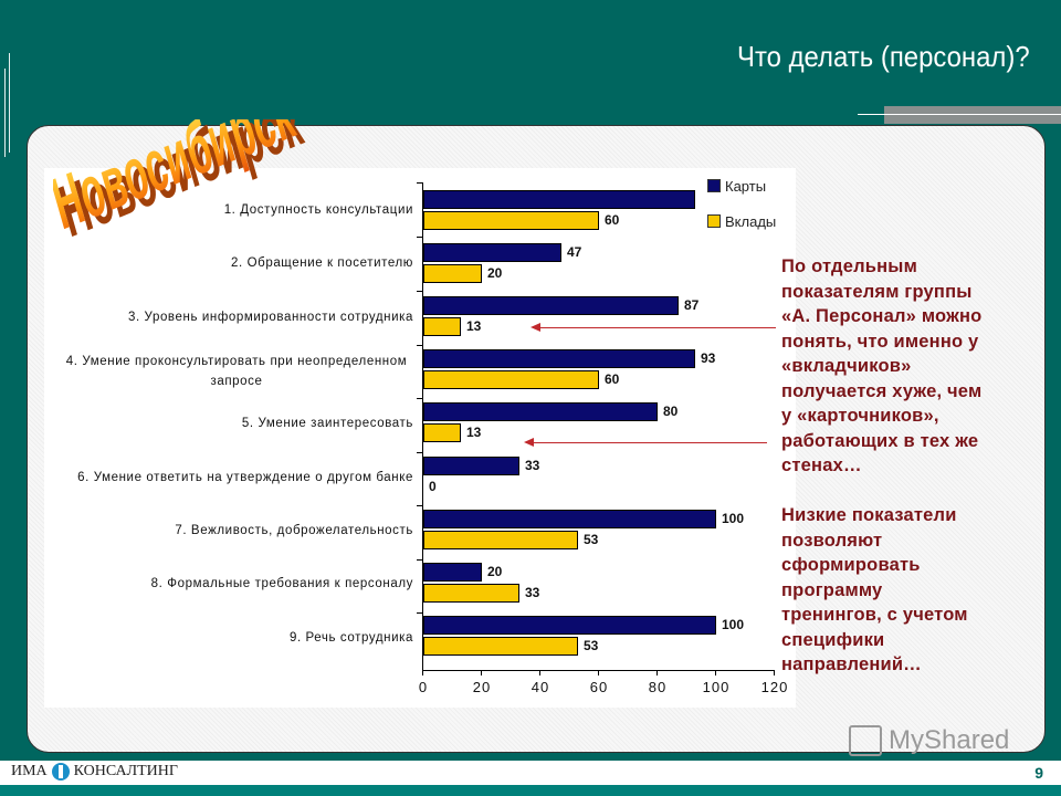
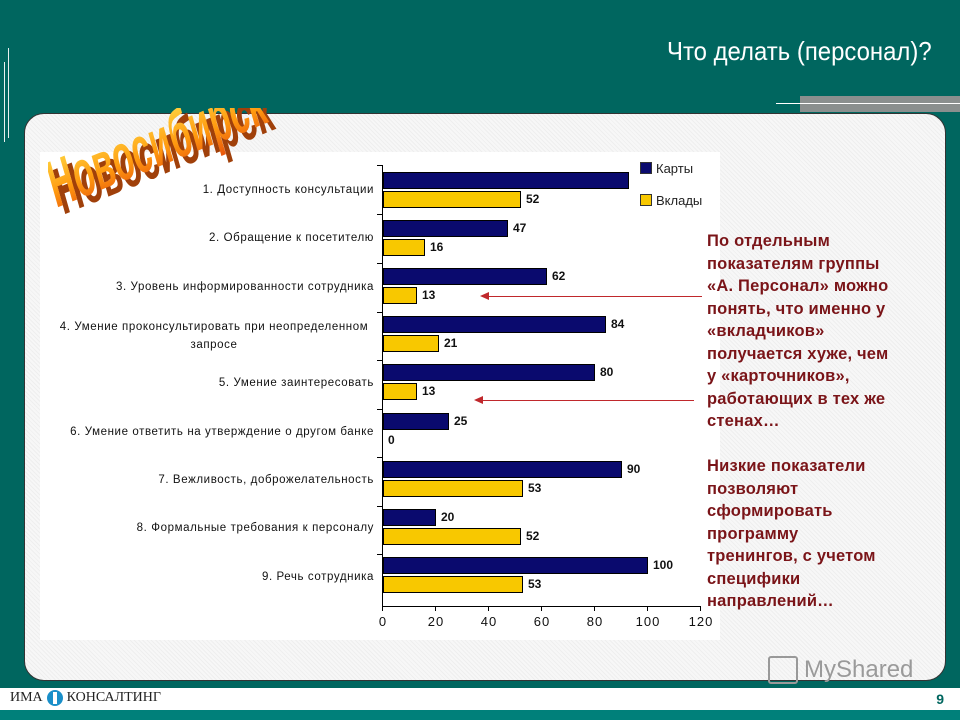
Вклады/1. Доступность консультации: 60 -> 52
Вклады/2. Обращение к посетителю: 20 -> 16
Карты/3. Уровень информированности сотрудника: 87 -> 62
Карты/4. Умение проконсультировать при неопределенном запросе: 93 -> 84
Вклады/4. Умение проконсультировать при неопределенном запросе: 60 -> 21
Карты/6. Умение ответить на утверждение о другом банке: 33 -> 25
Карты/7. Вежливость, доброжелательность: 100 -> 90
Вклады/8. Формальные требования к персоналу: 33 -> 52
